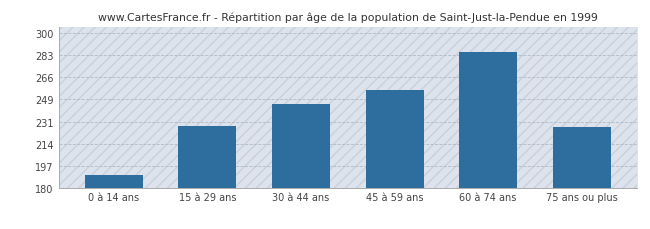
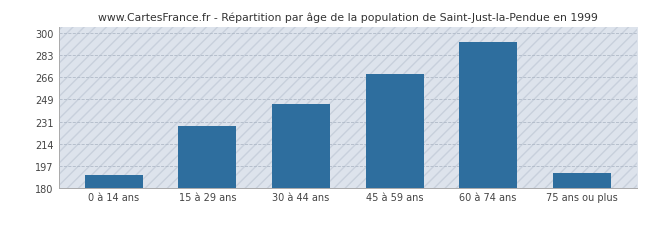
45 à 59 ans: 256 -> 268
60 à 74 ans: 285 -> 293
75 ans ou plus: 227 -> 191
